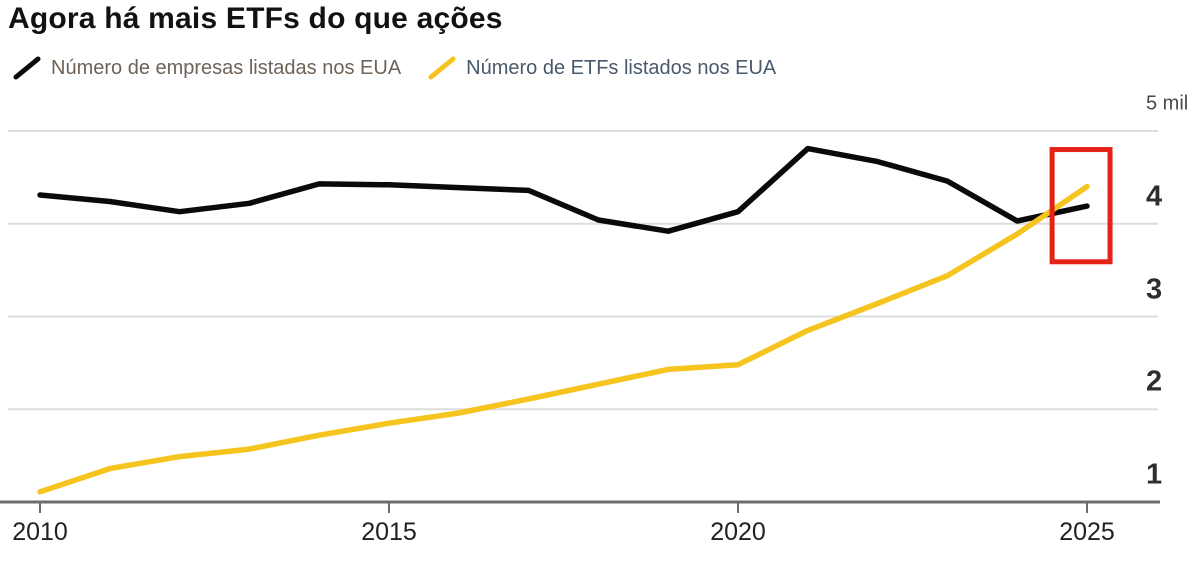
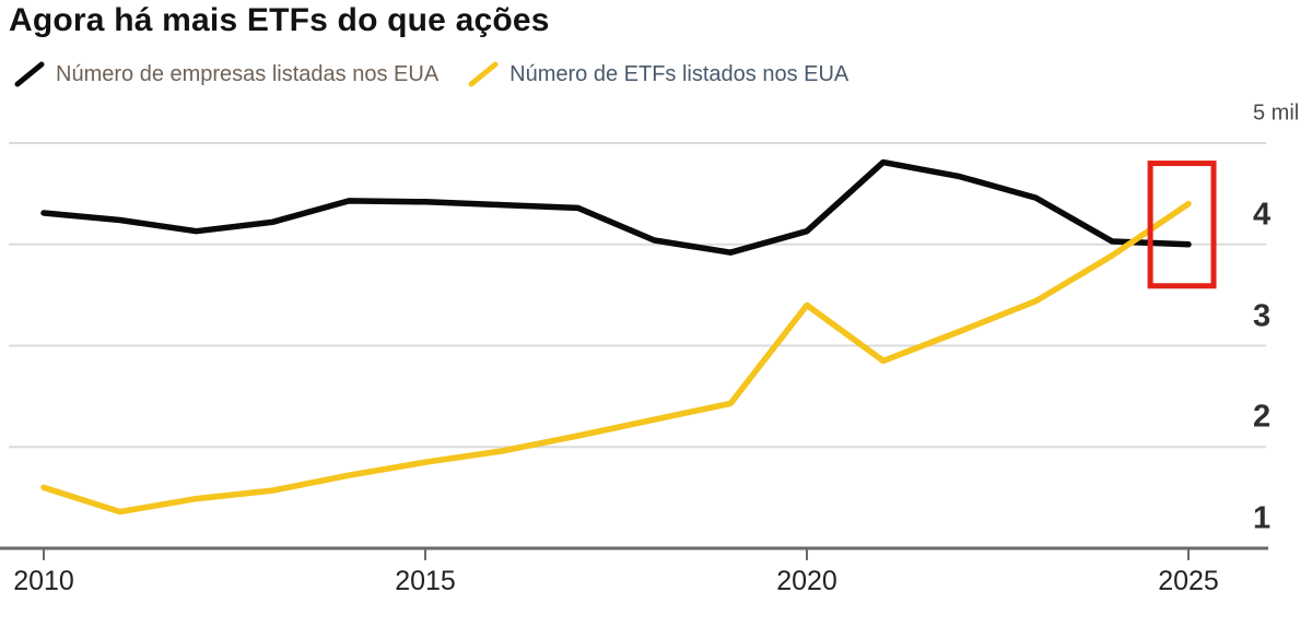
Número de ETFs listados nos EUA/2010: 1.1 -> 1.6
Número de ETFs listados nos EUA/2020: 2.5 -> 3.4
Número de empresas listadas nos EUA/2025: 4.2 -> 4.0
